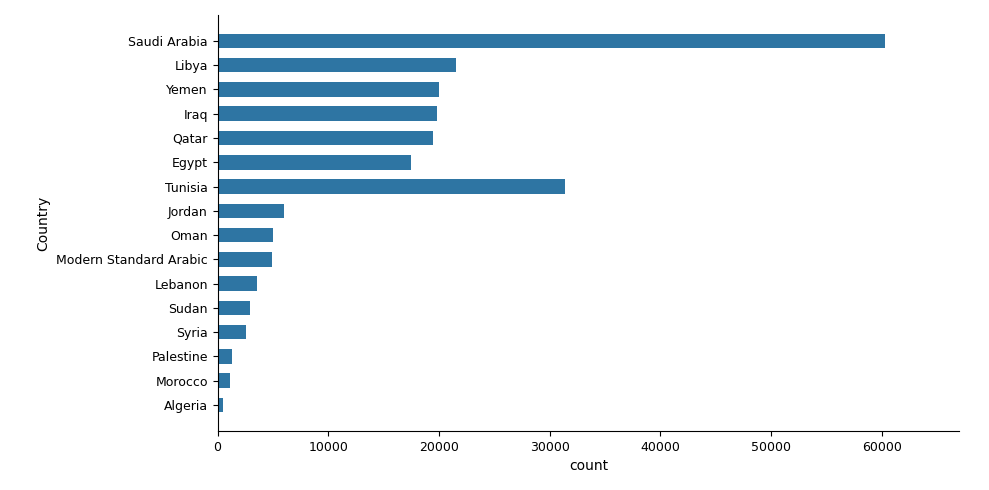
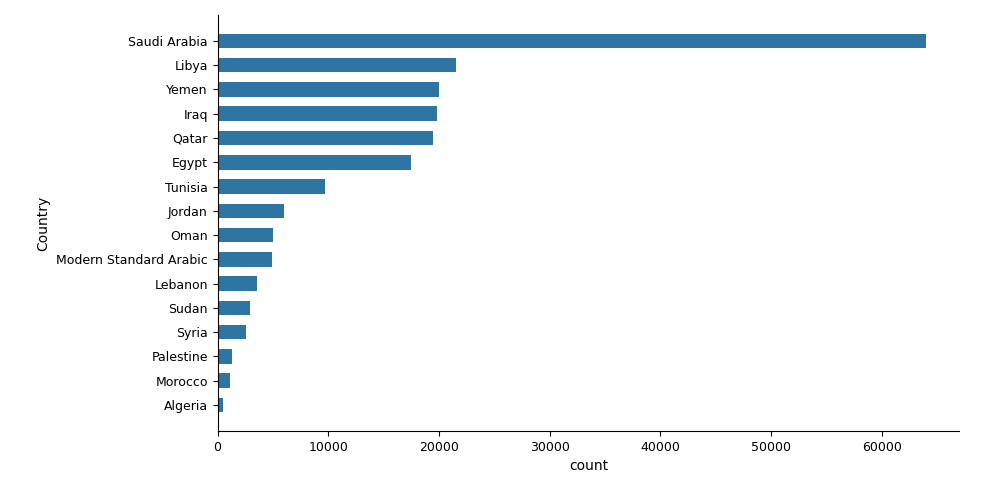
Saudi Arabia: 60300 -> 64000
Tunisia: 31400 -> 9700
